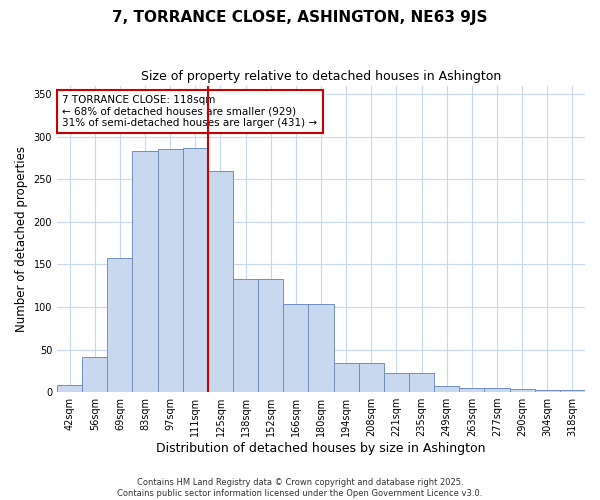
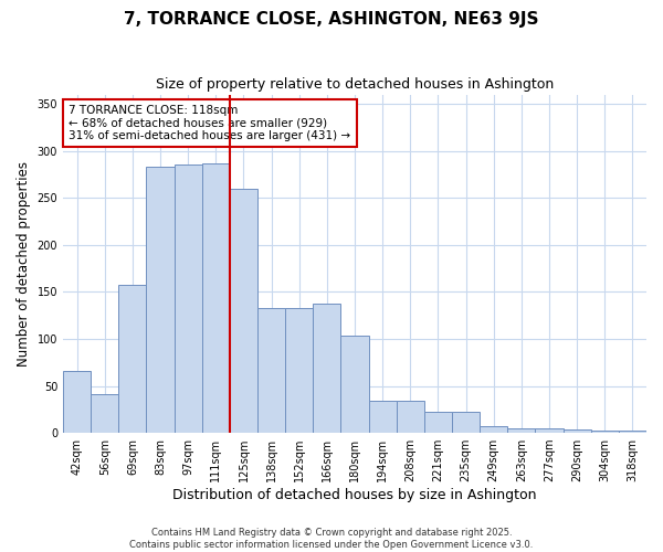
42sqm: 8 -> 66
166sqm: 103 -> 138
